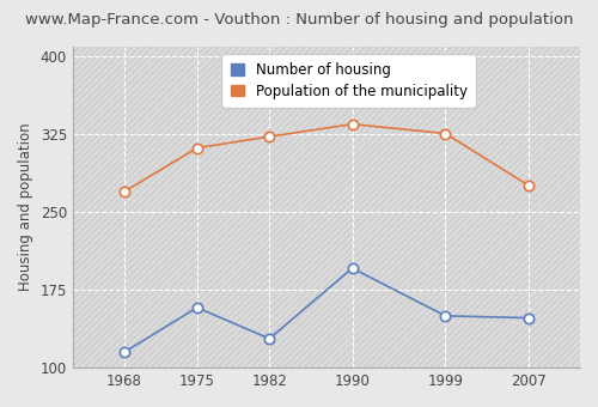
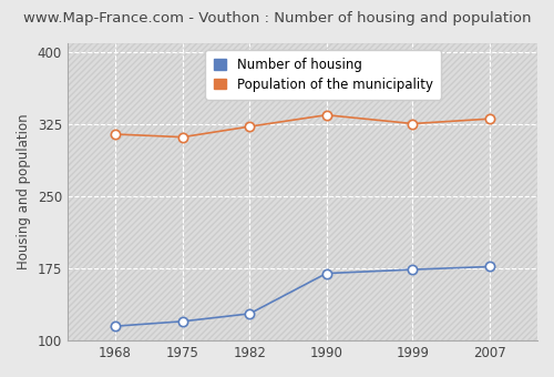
Population of the municipality/1968: 270 -> 315
Number of housing/1975: 158 -> 120
Number of housing/1990: 196 -> 170
Number of housing/1999: 150 -> 174
Number of housing/2007: 148 -> 177
Population of the municipality/2007: 276 -> 331
